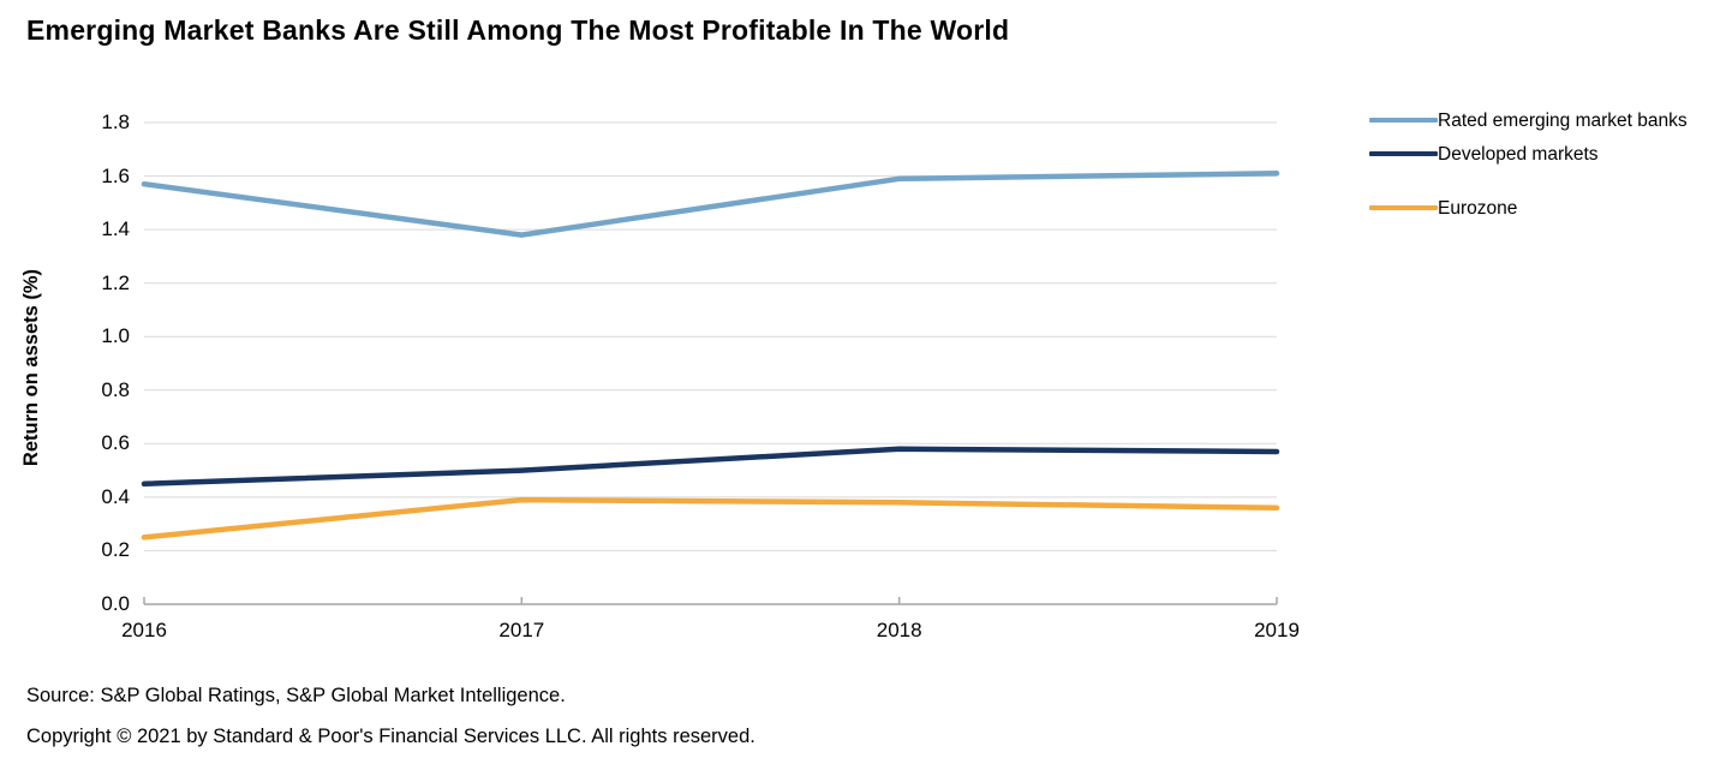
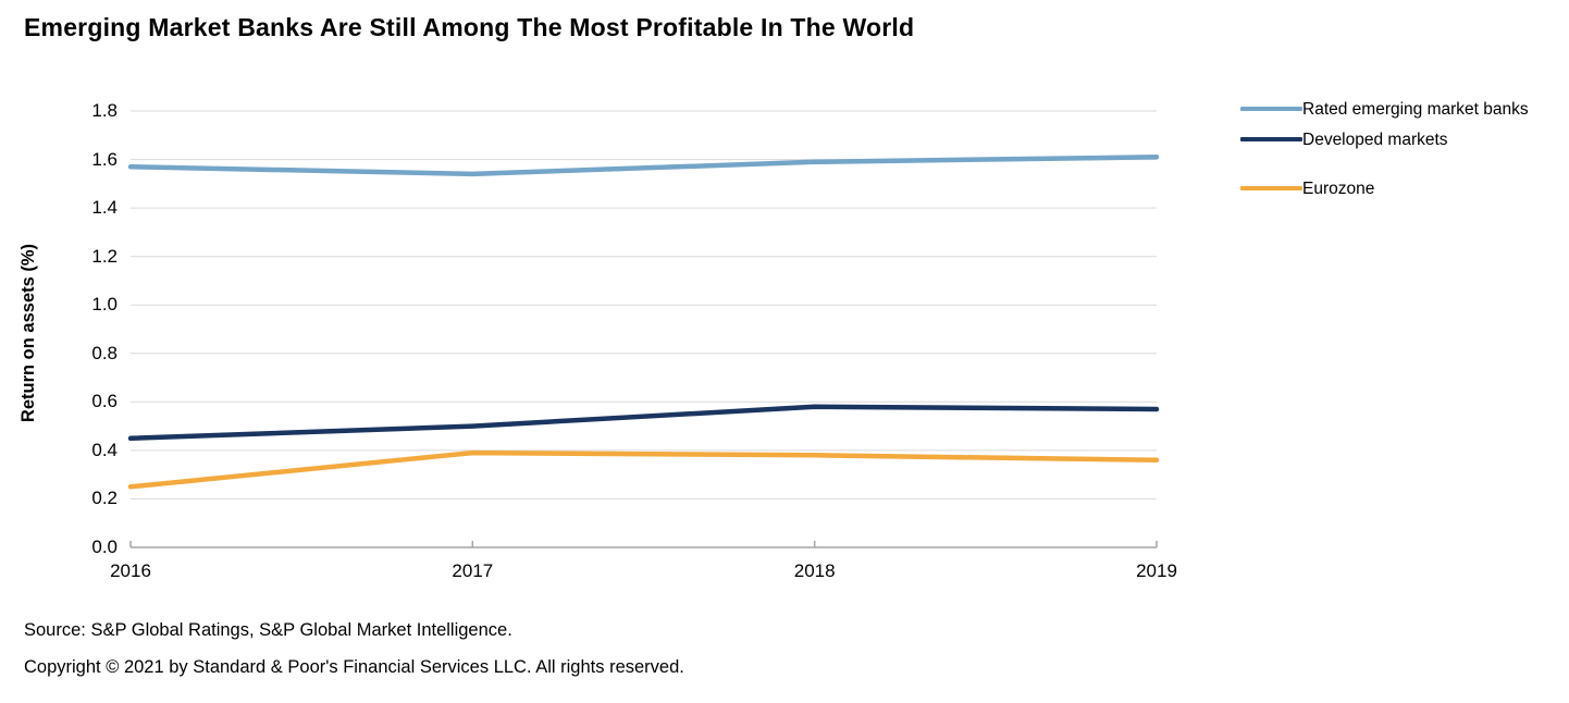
Rated emerging market banks/2017: 1.38 -> 1.54
